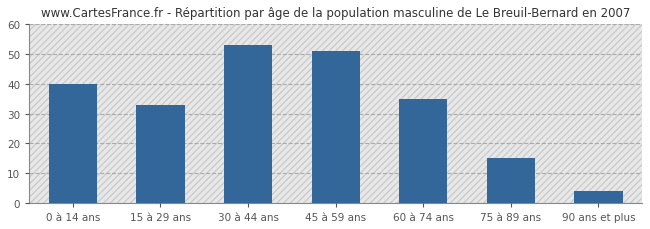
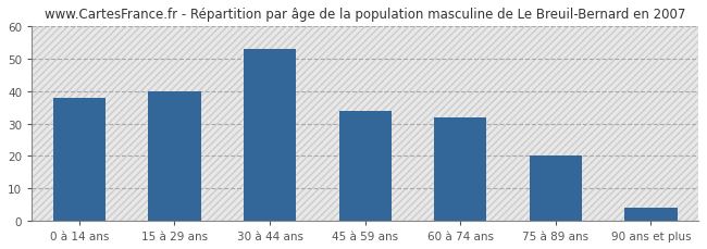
0 à 14 ans: 40 -> 38
15 à 29 ans: 33 -> 40
45 à 59 ans: 51 -> 34
60 à 74 ans: 35 -> 32
75 à 89 ans: 15 -> 20
